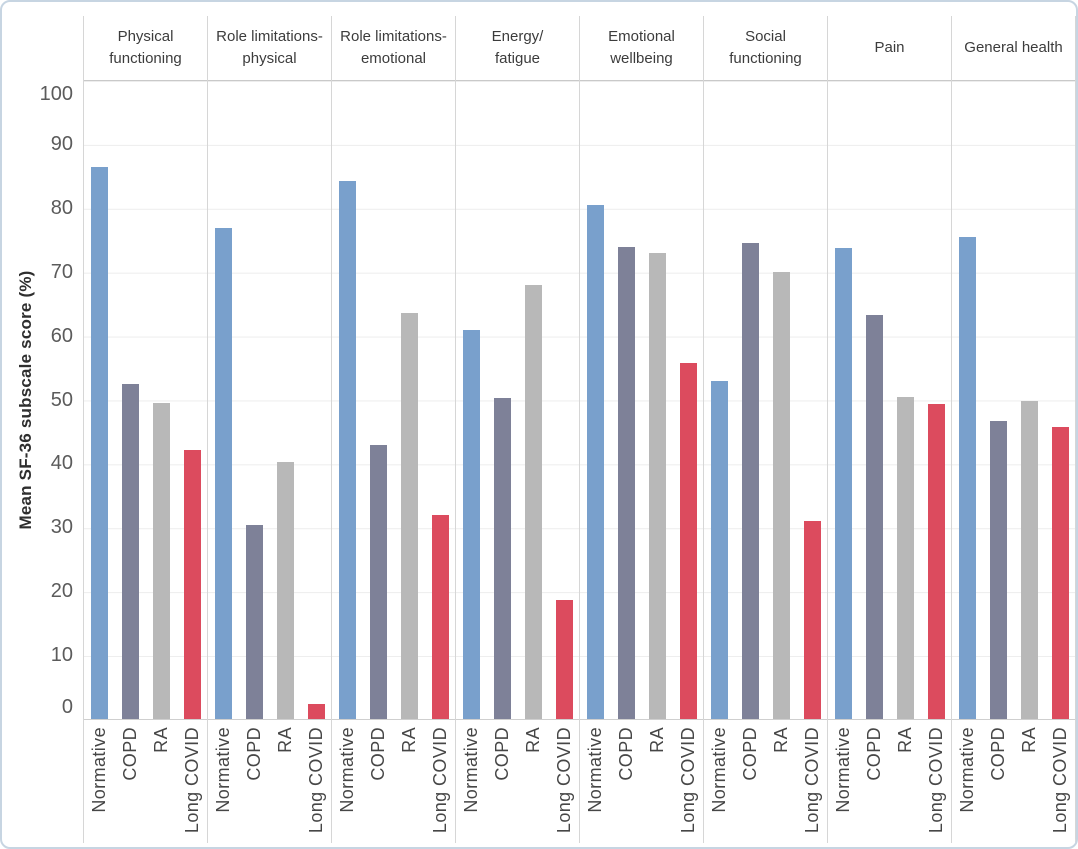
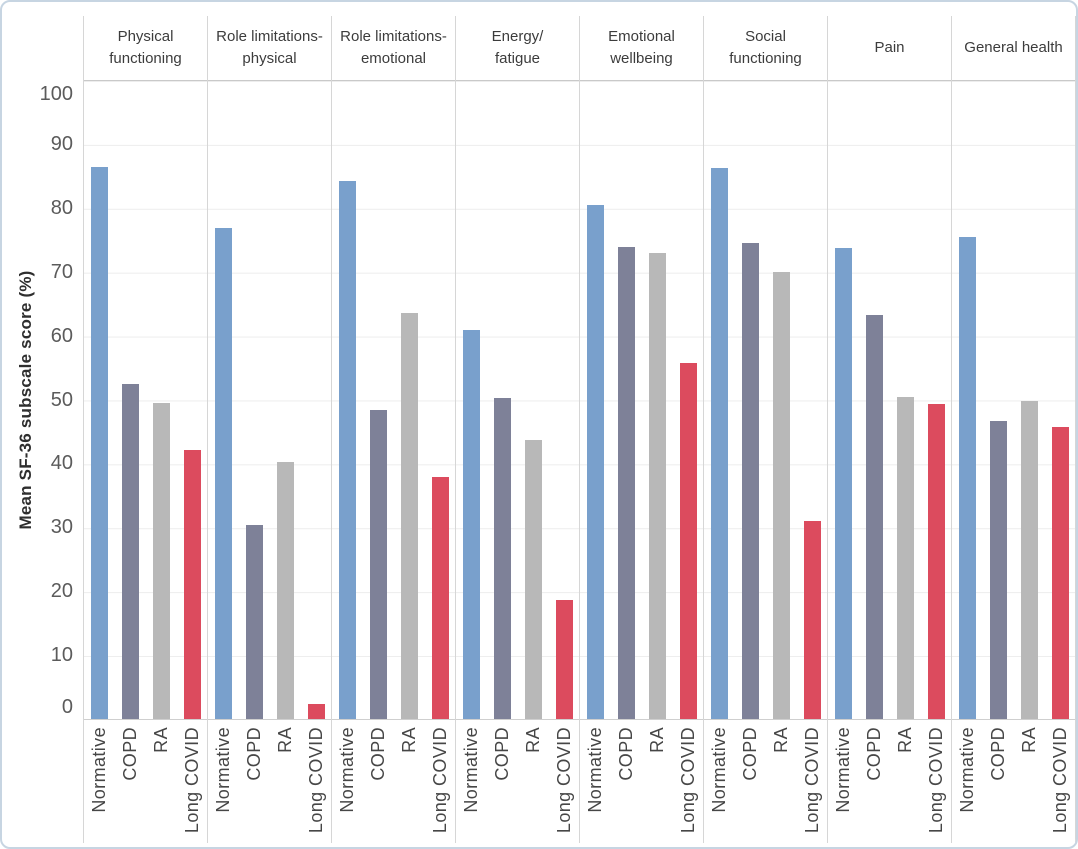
COPD/Role limitations-emotional: 43 -> 48
Long COVID/Role limitations-emotional: 32 -> 38
RA/Energy/fatigue: 68 -> 44
Normative/Social functioning: 53 -> 86
